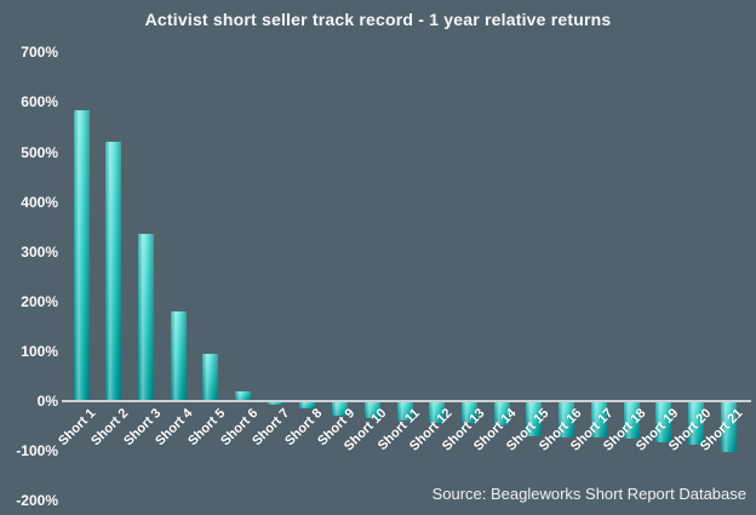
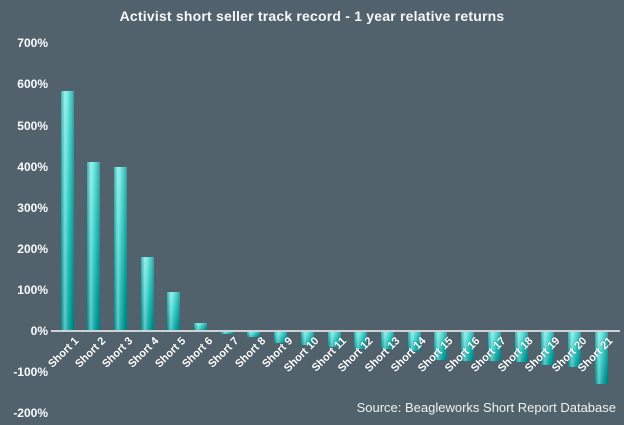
Short 2: 520% -> 410%
Short 3: 340% -> 400%
Short 21: -100% -> -130%
